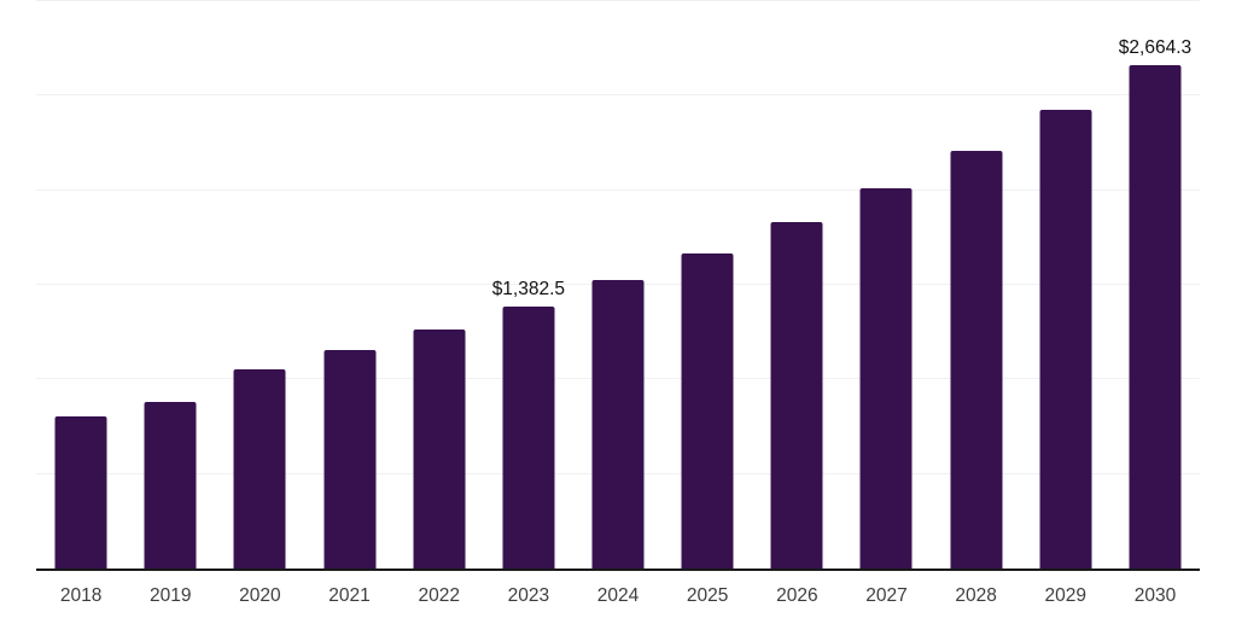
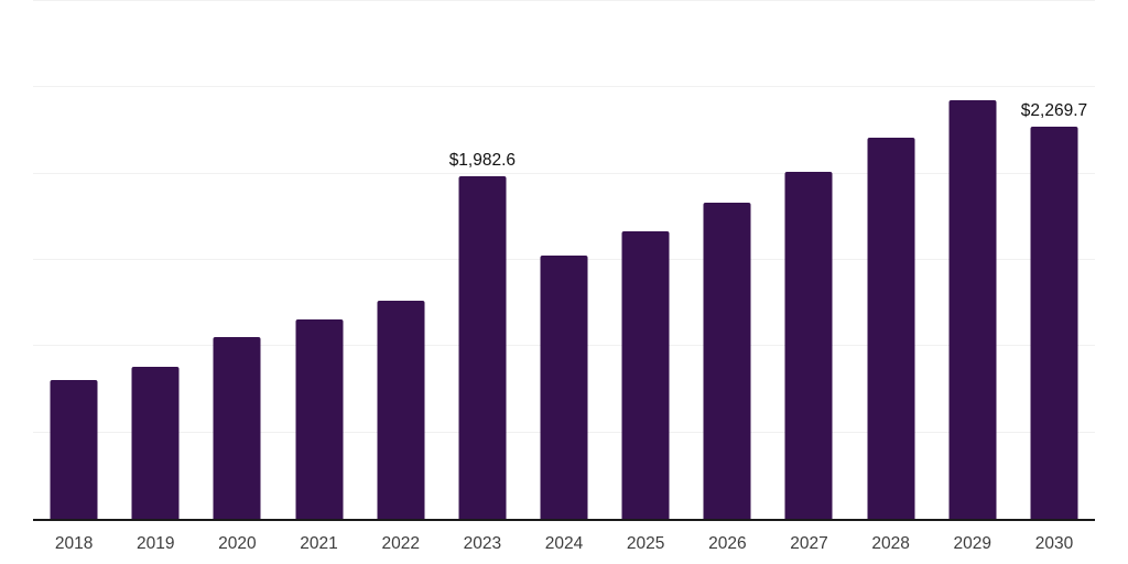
2023: $1,382.5 -> $1,982.6
2030: $2,664.3 -> $2,269.7
